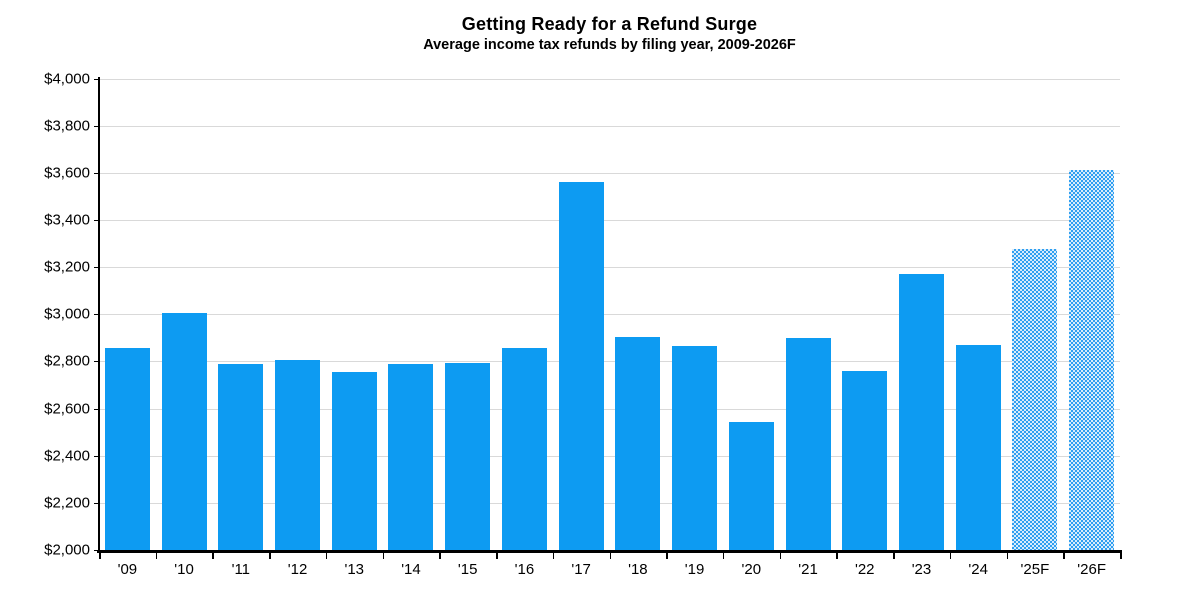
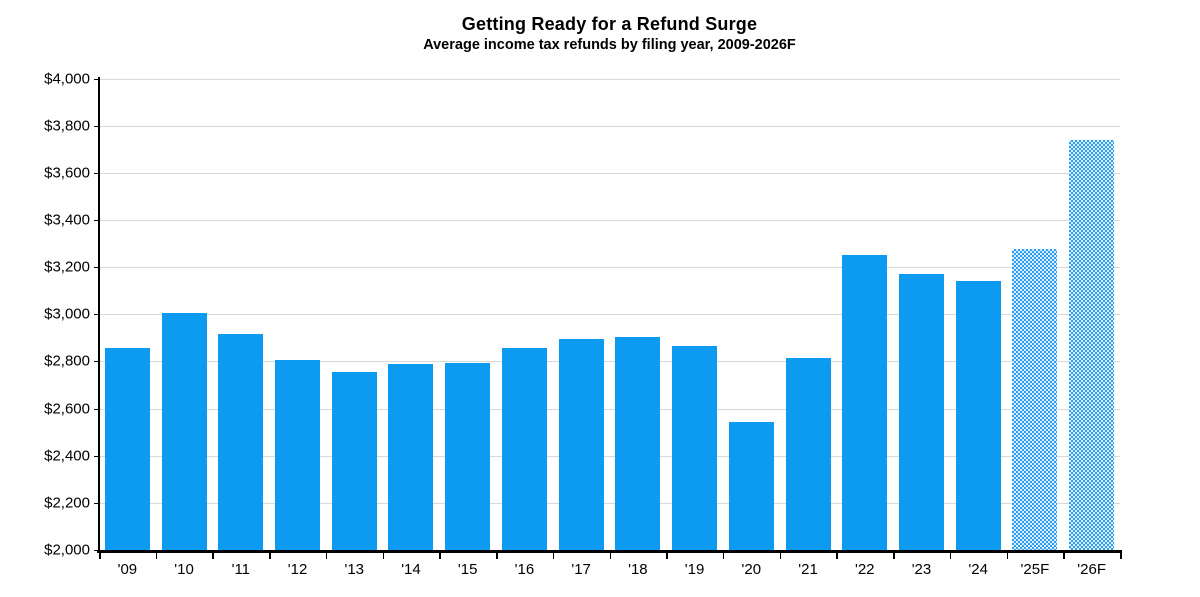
'11: $2790 -> $2920
'17: $3560 -> $2900
'21: $2900 -> $2820
'22: $2760 -> $3250
'24: $2870 -> $3140
'26F: $3610 -> $3740
